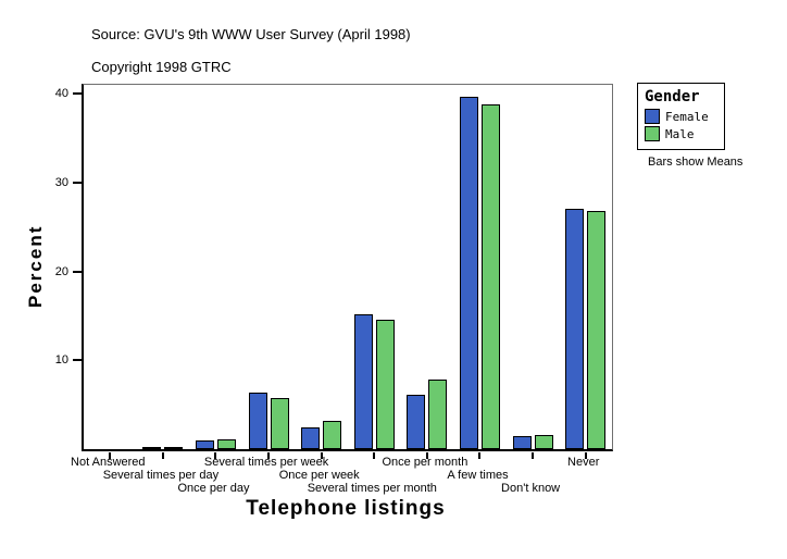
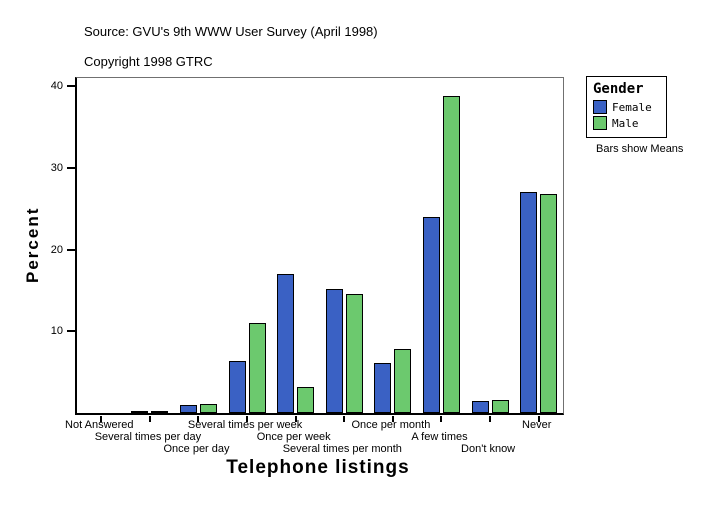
Male/Several times per week: 6 -> 11
Female/Once per week: 2 -> 17
Female/A few times: 40 -> 24
